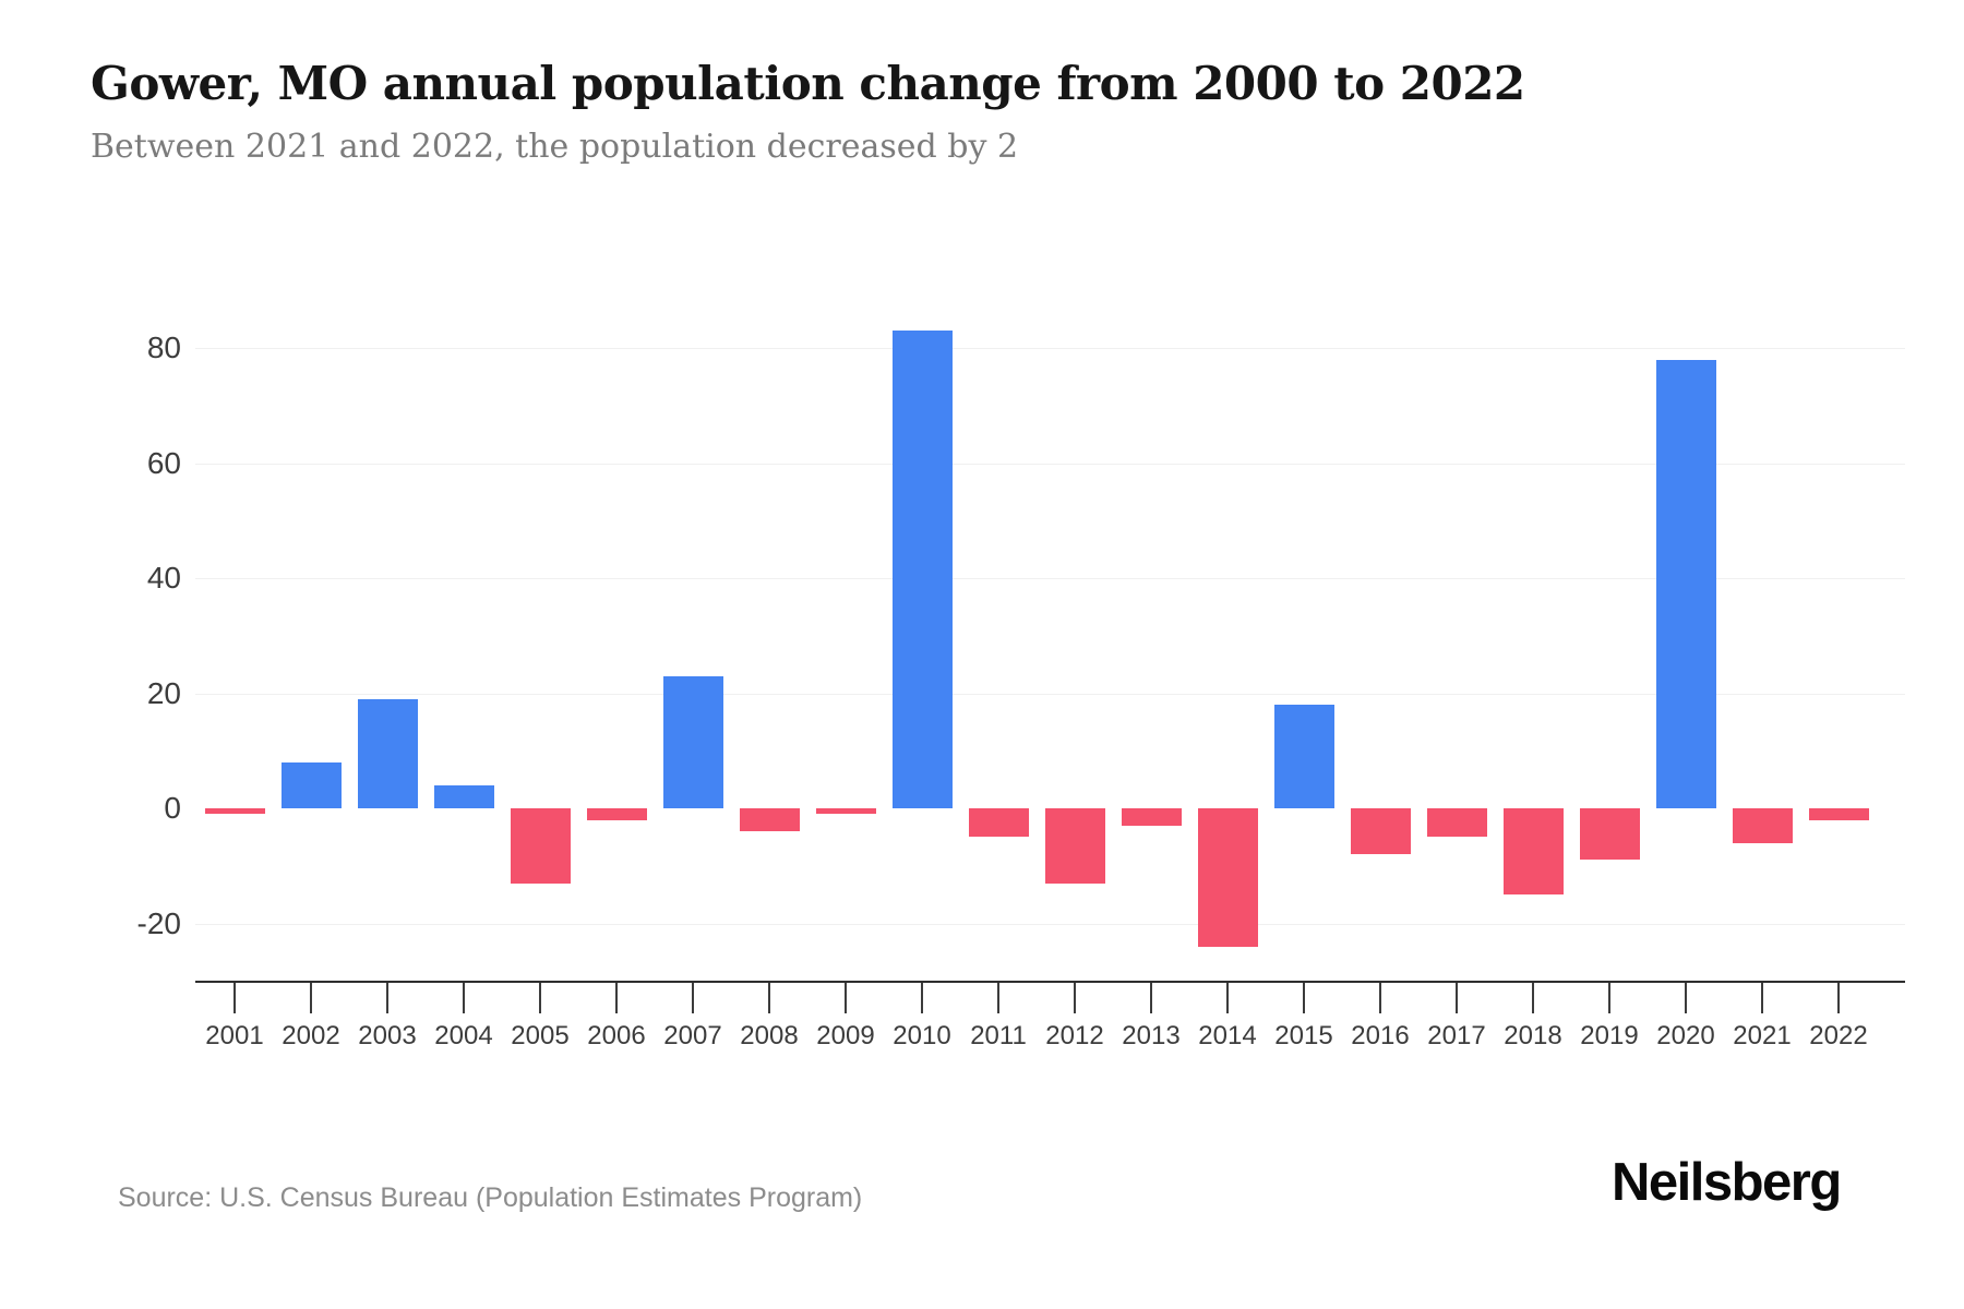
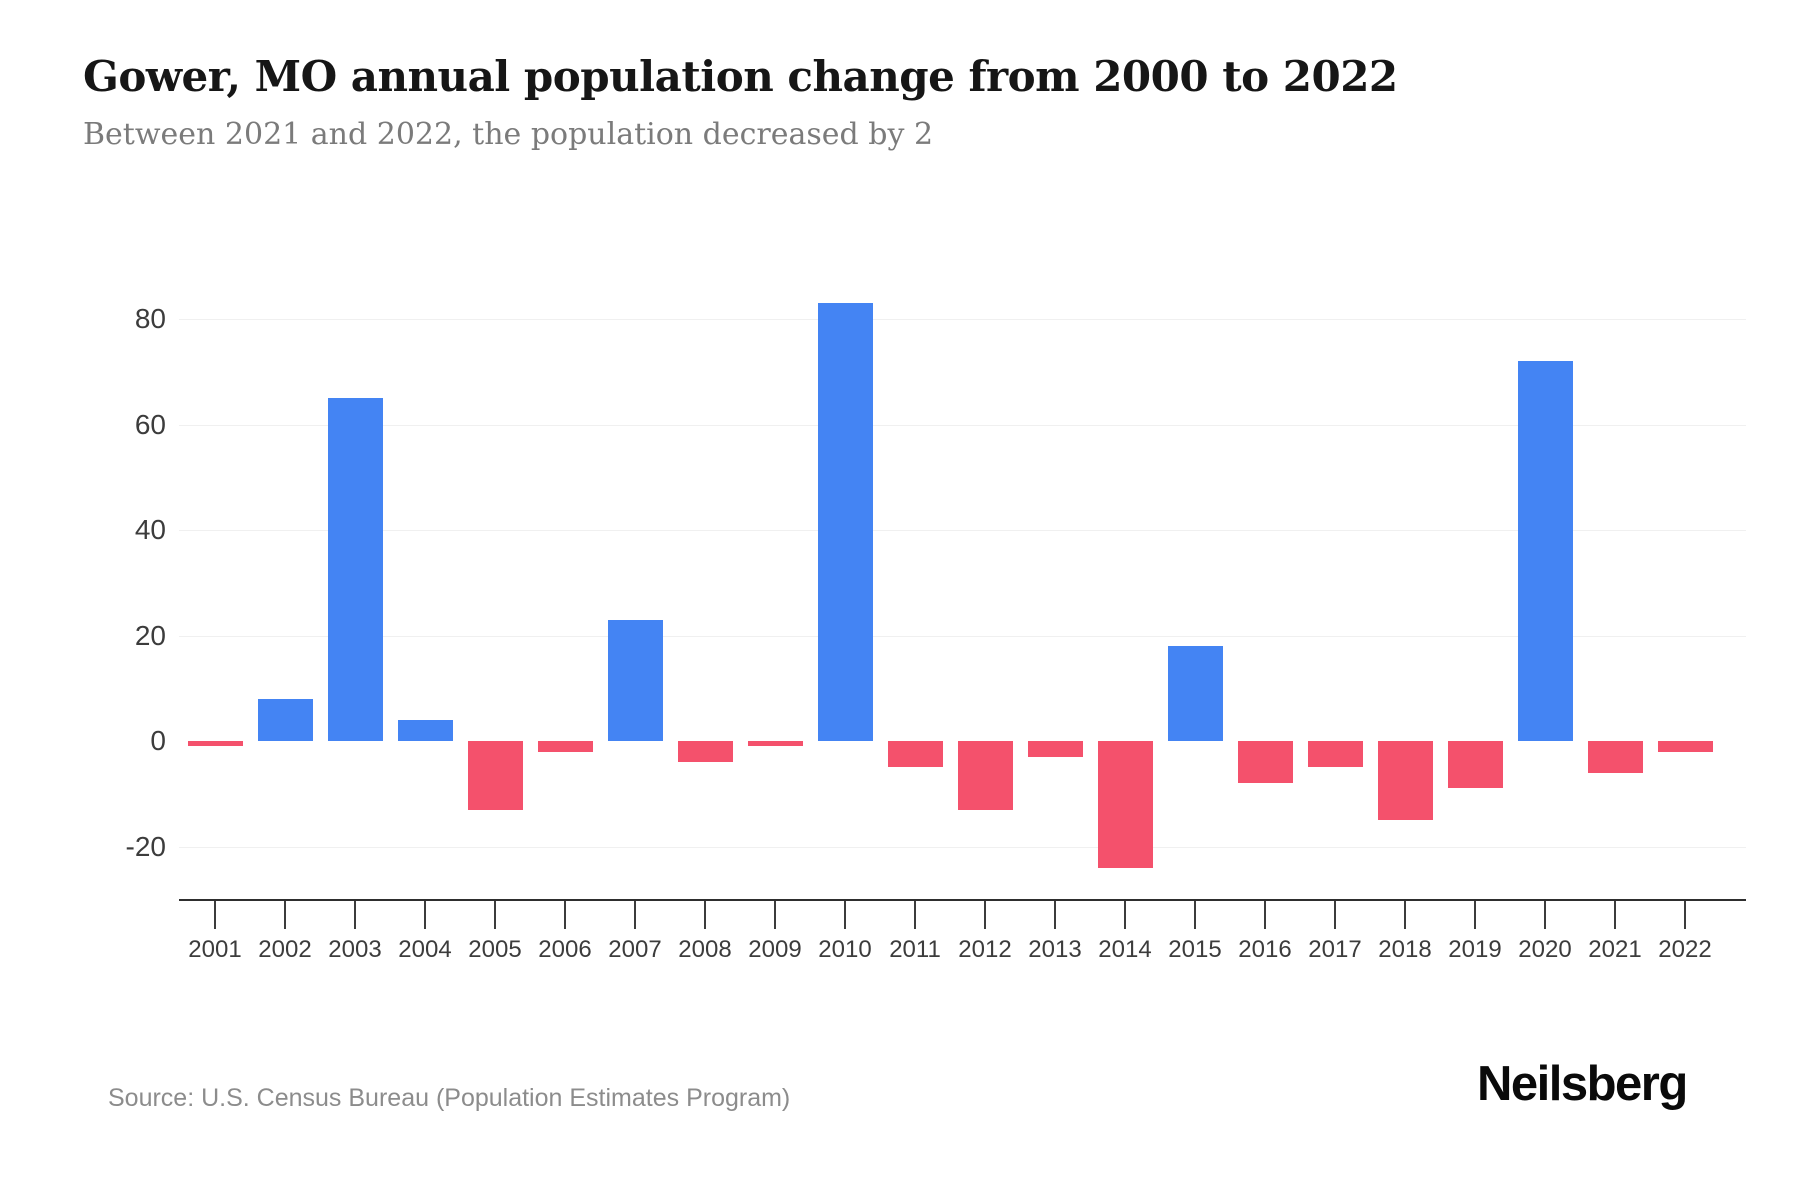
2003: 19 -> 65
2020: 78 -> 72
